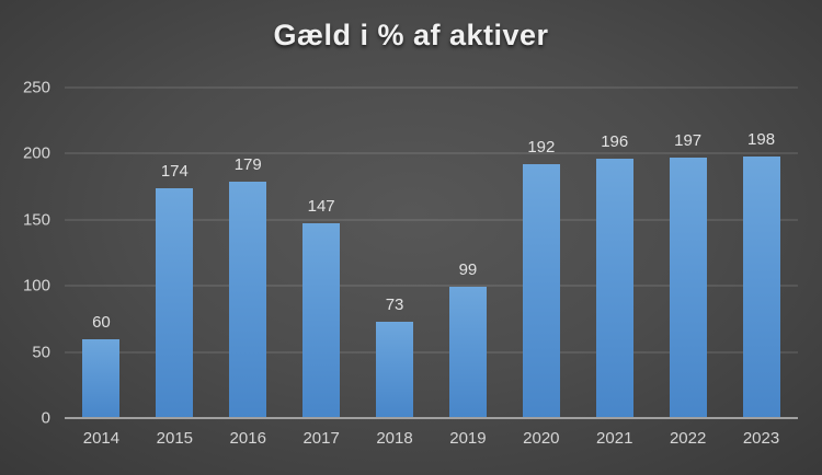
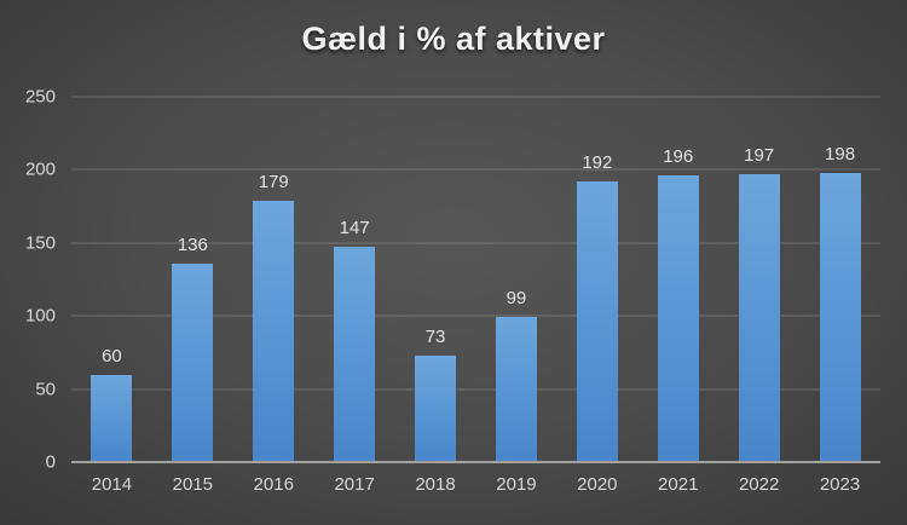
2015: 174 -> 136
